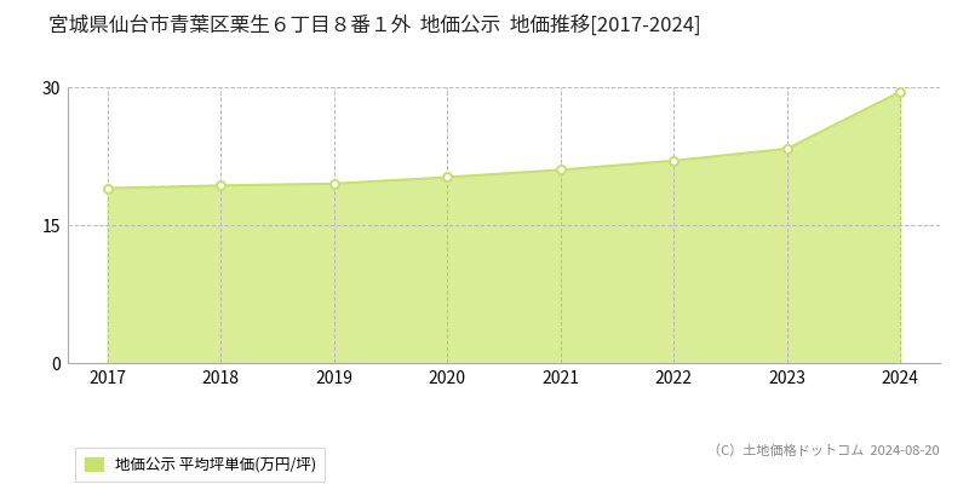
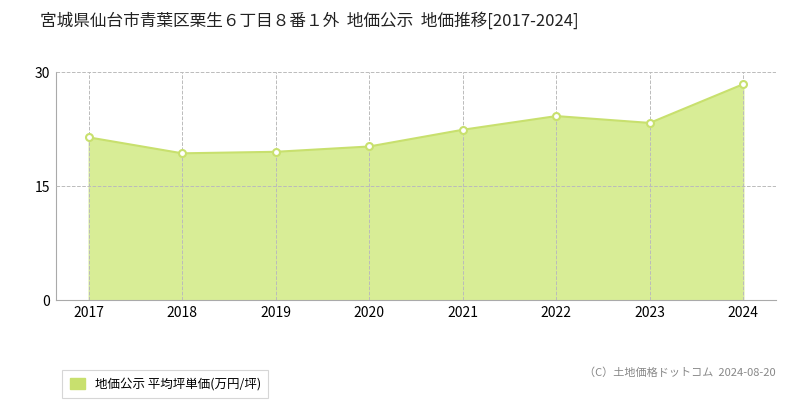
2017: 19.0 -> 21.4
2021: 21.0 -> 22.4
2022: 22.0 -> 24.2
2024: 29.5 -> 28.4
